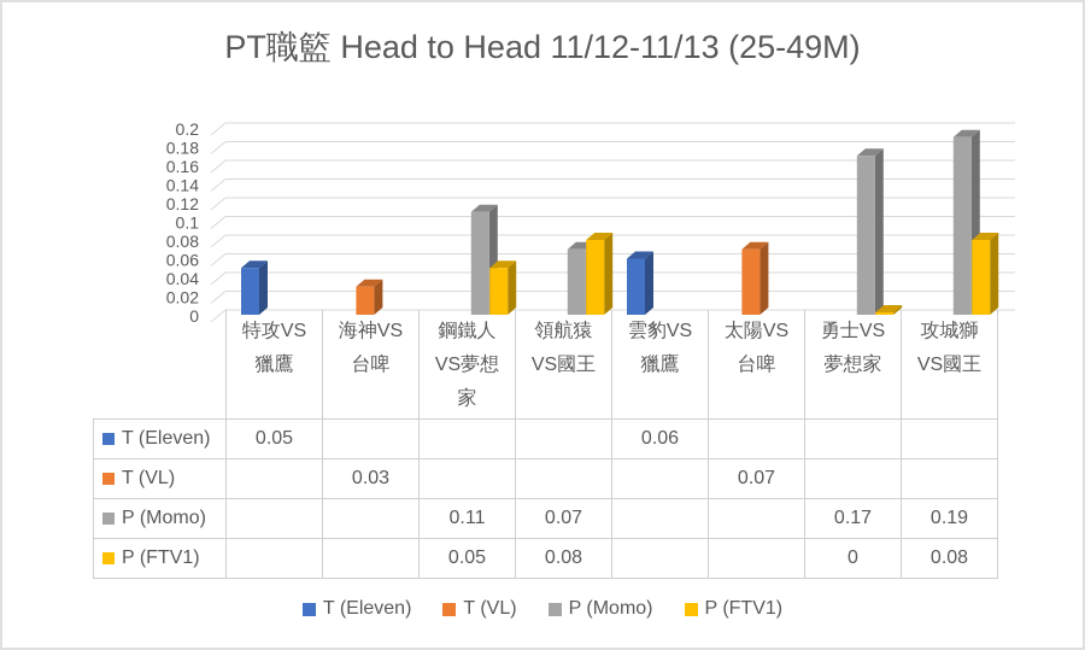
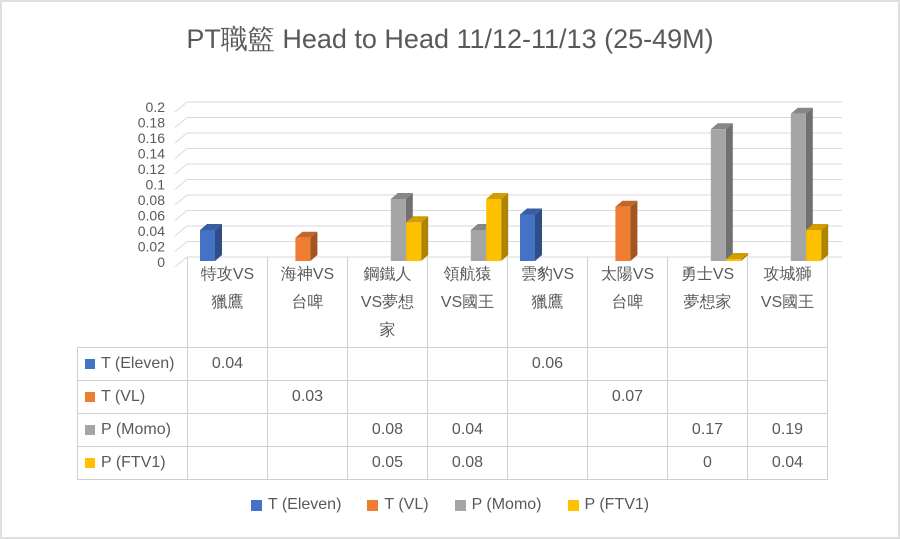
T (Eleven)/特攻VS獵鷹: 0.05 -> 0.04
P (Momo)/鋼鐵人VS夢想家: 0.11 -> 0.08
P (Momo)/領航猿VS國王: 0.07 -> 0.04
P (FTV1)/攻城獅VS國王: 0.08 -> 0.04
